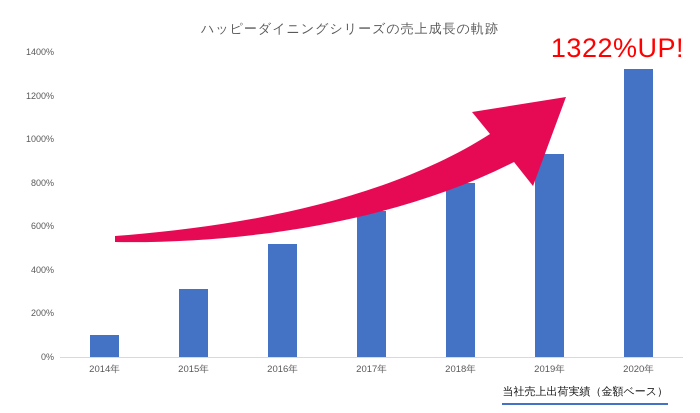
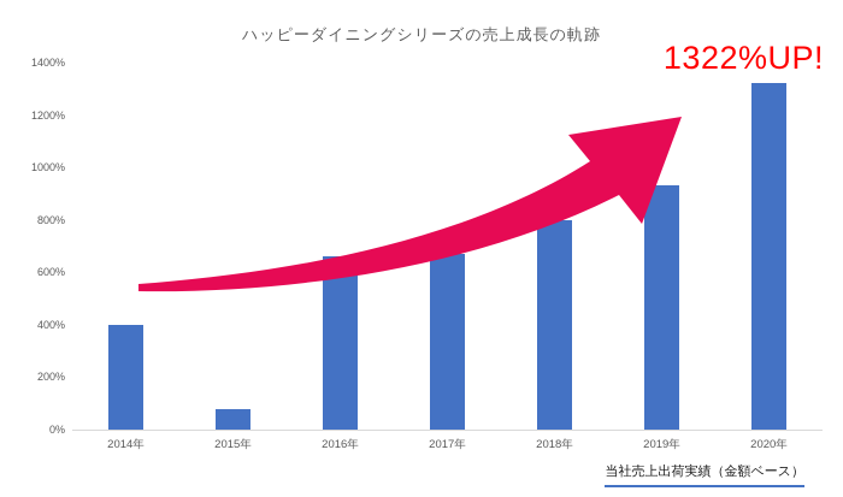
2014年: 100% -> 400%
2015年: 310% -> 80%
2016年: 520% -> 660%
